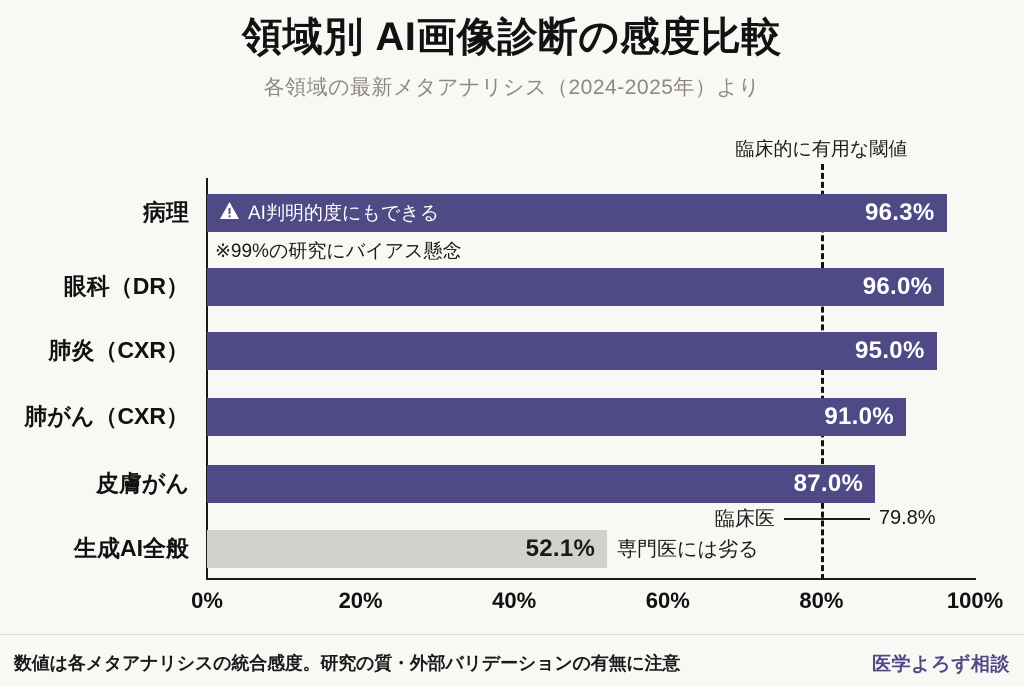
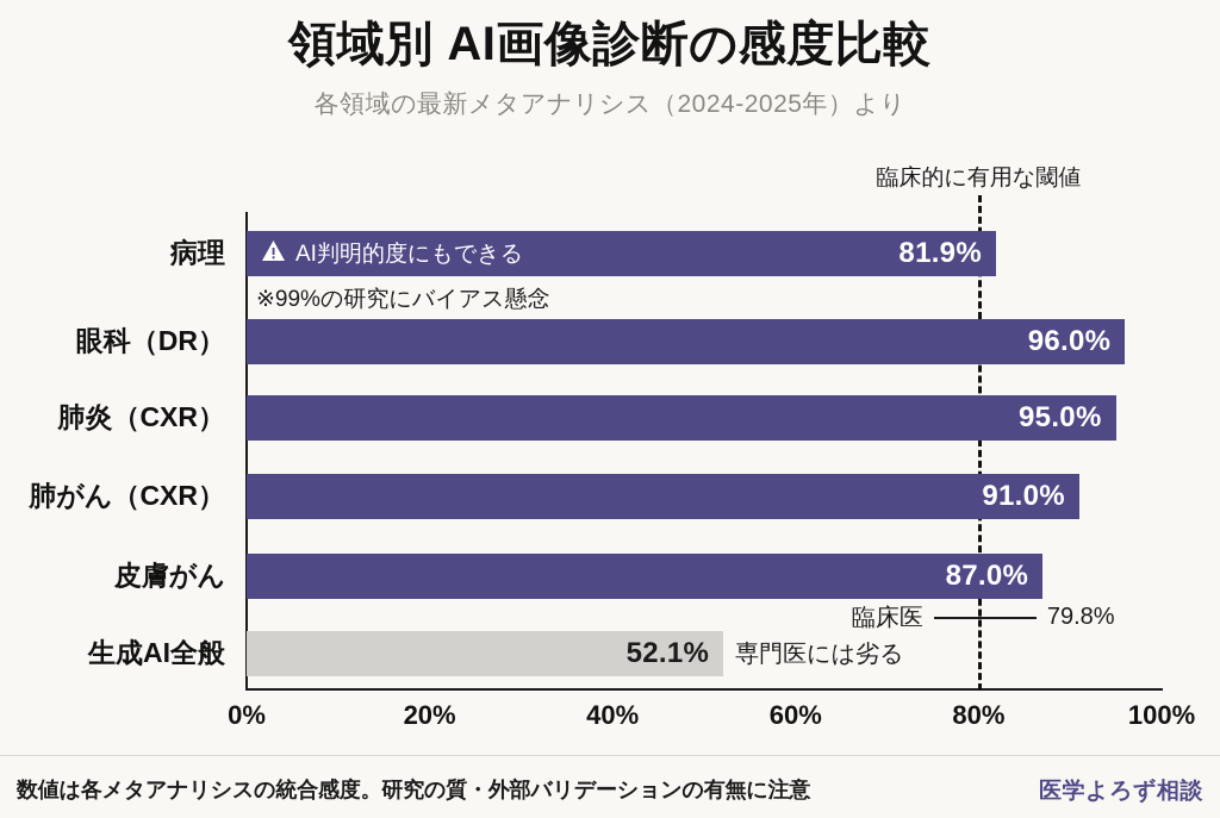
病理: 96.3% -> 81.9%
